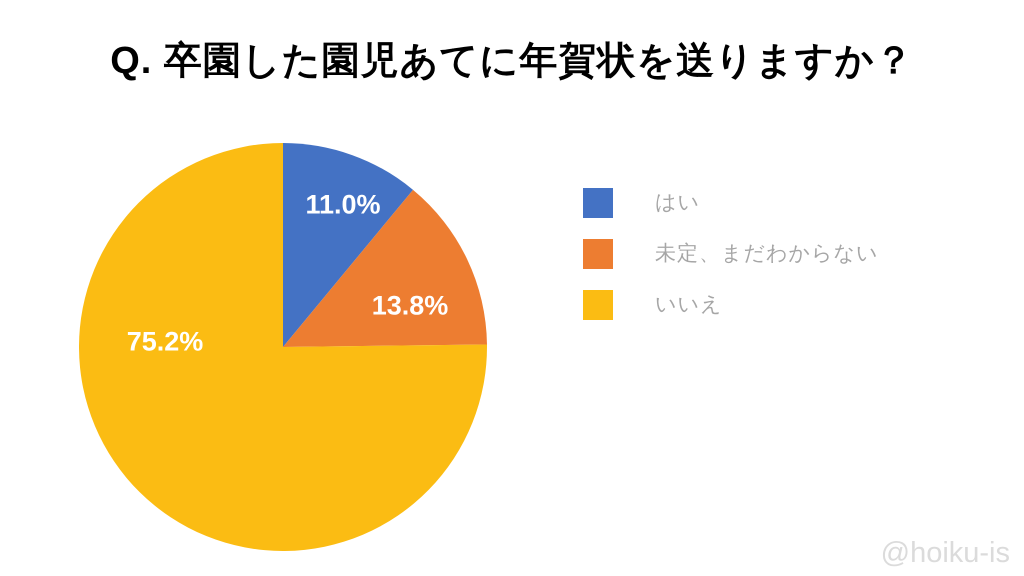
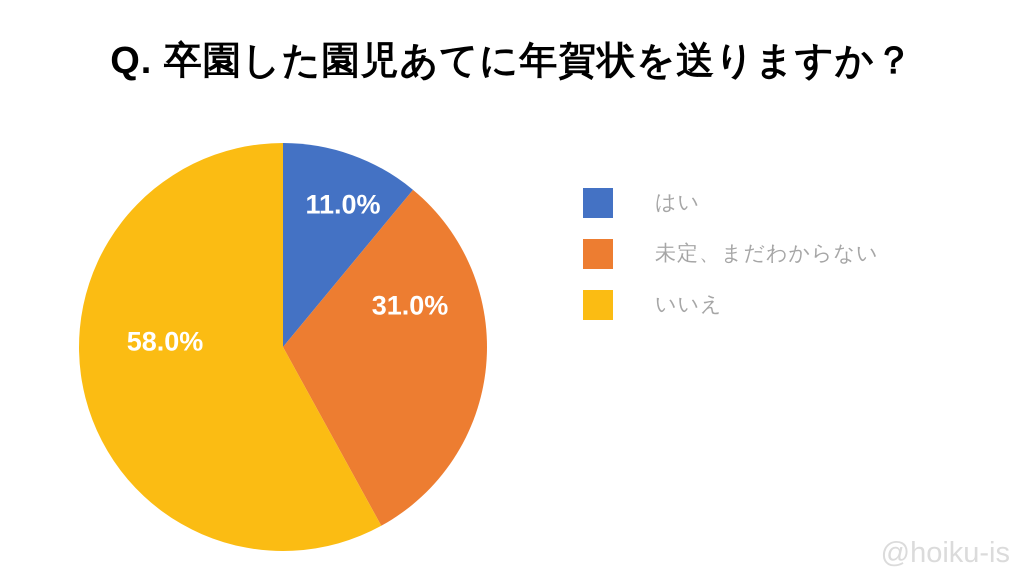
未定、まだわからない: 13.8% -> 31.0%
いいえ: 75.2% -> 58.0%
